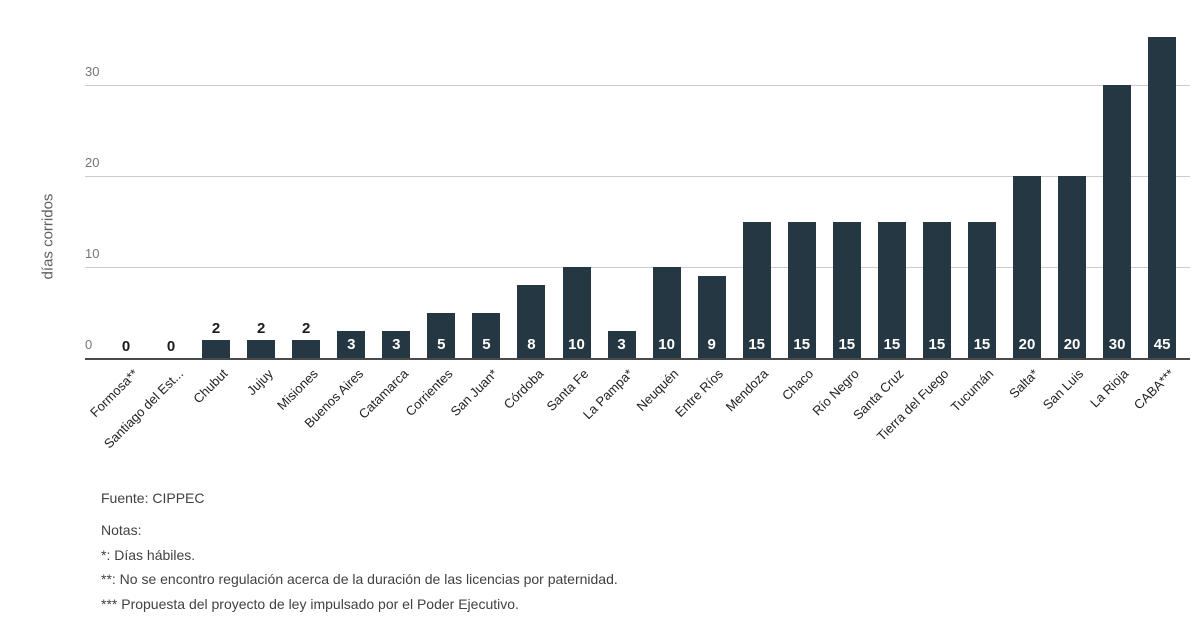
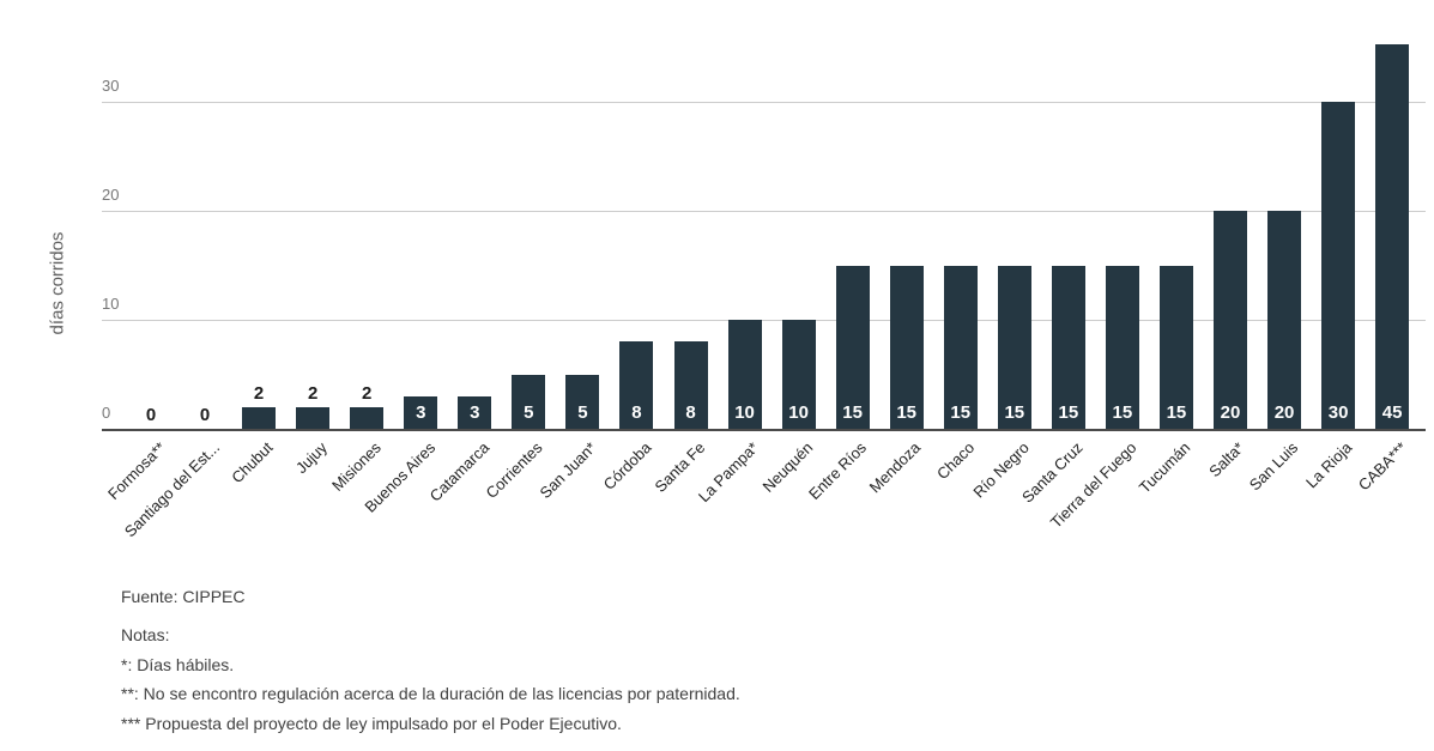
Santa Fe: 10 -> 8
La Pampa*: 3 -> 10
Entre Ríos: 9 -> 15
